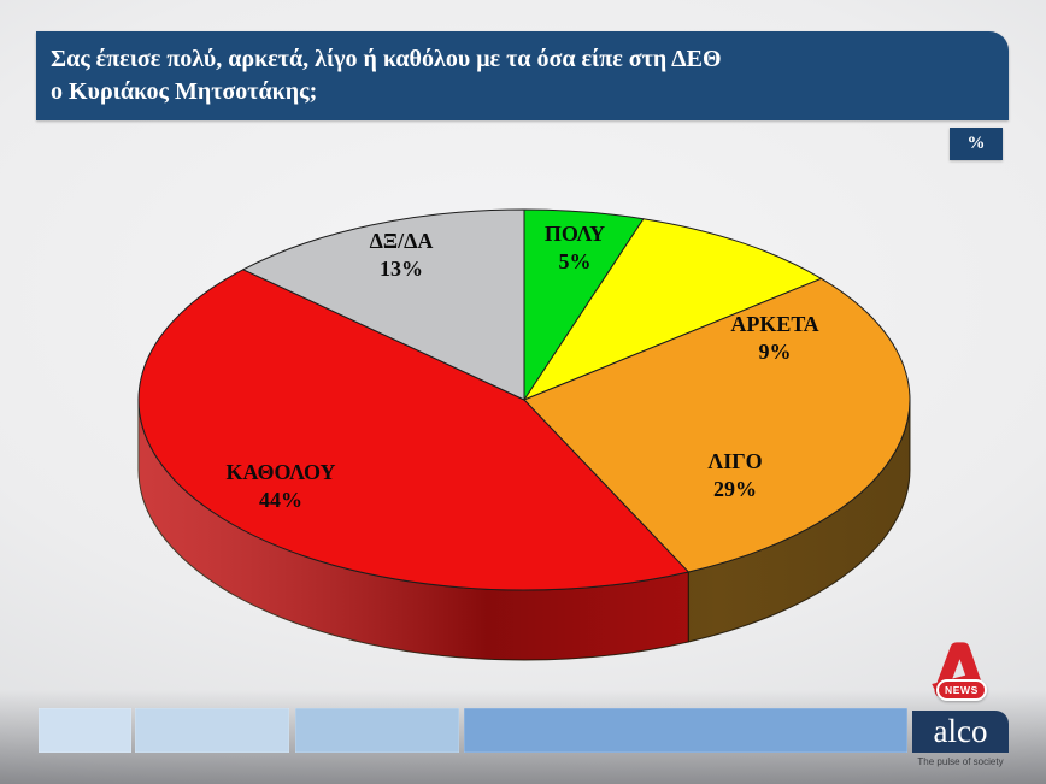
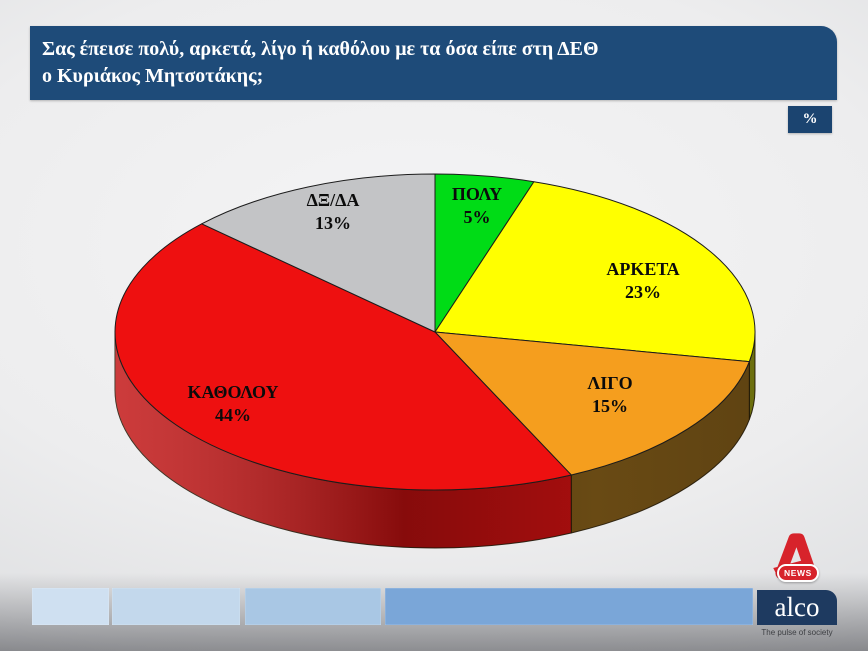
ΑΡΚΕΤΑ: 9% -> 23%
ΛΙΓΟ: 29% -> 15%
